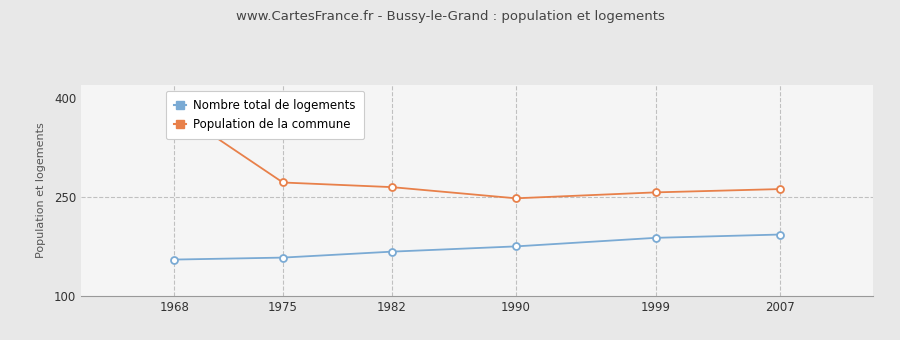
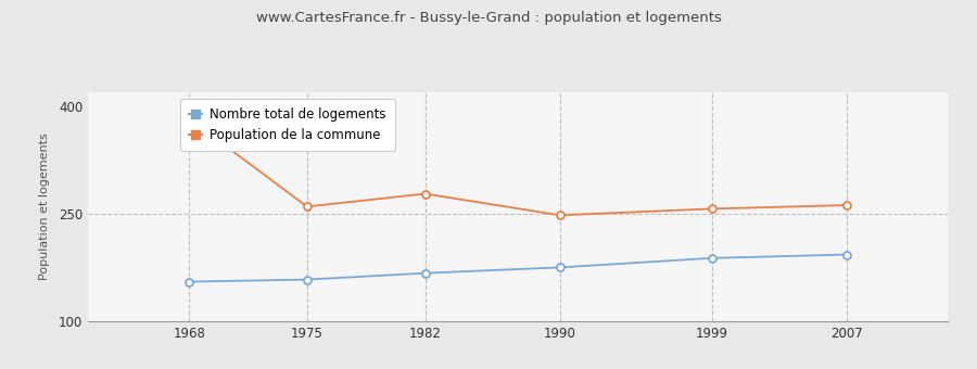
Population de la commune/1975: 272 -> 260
Population de la commune/1982: 265 -> 278
